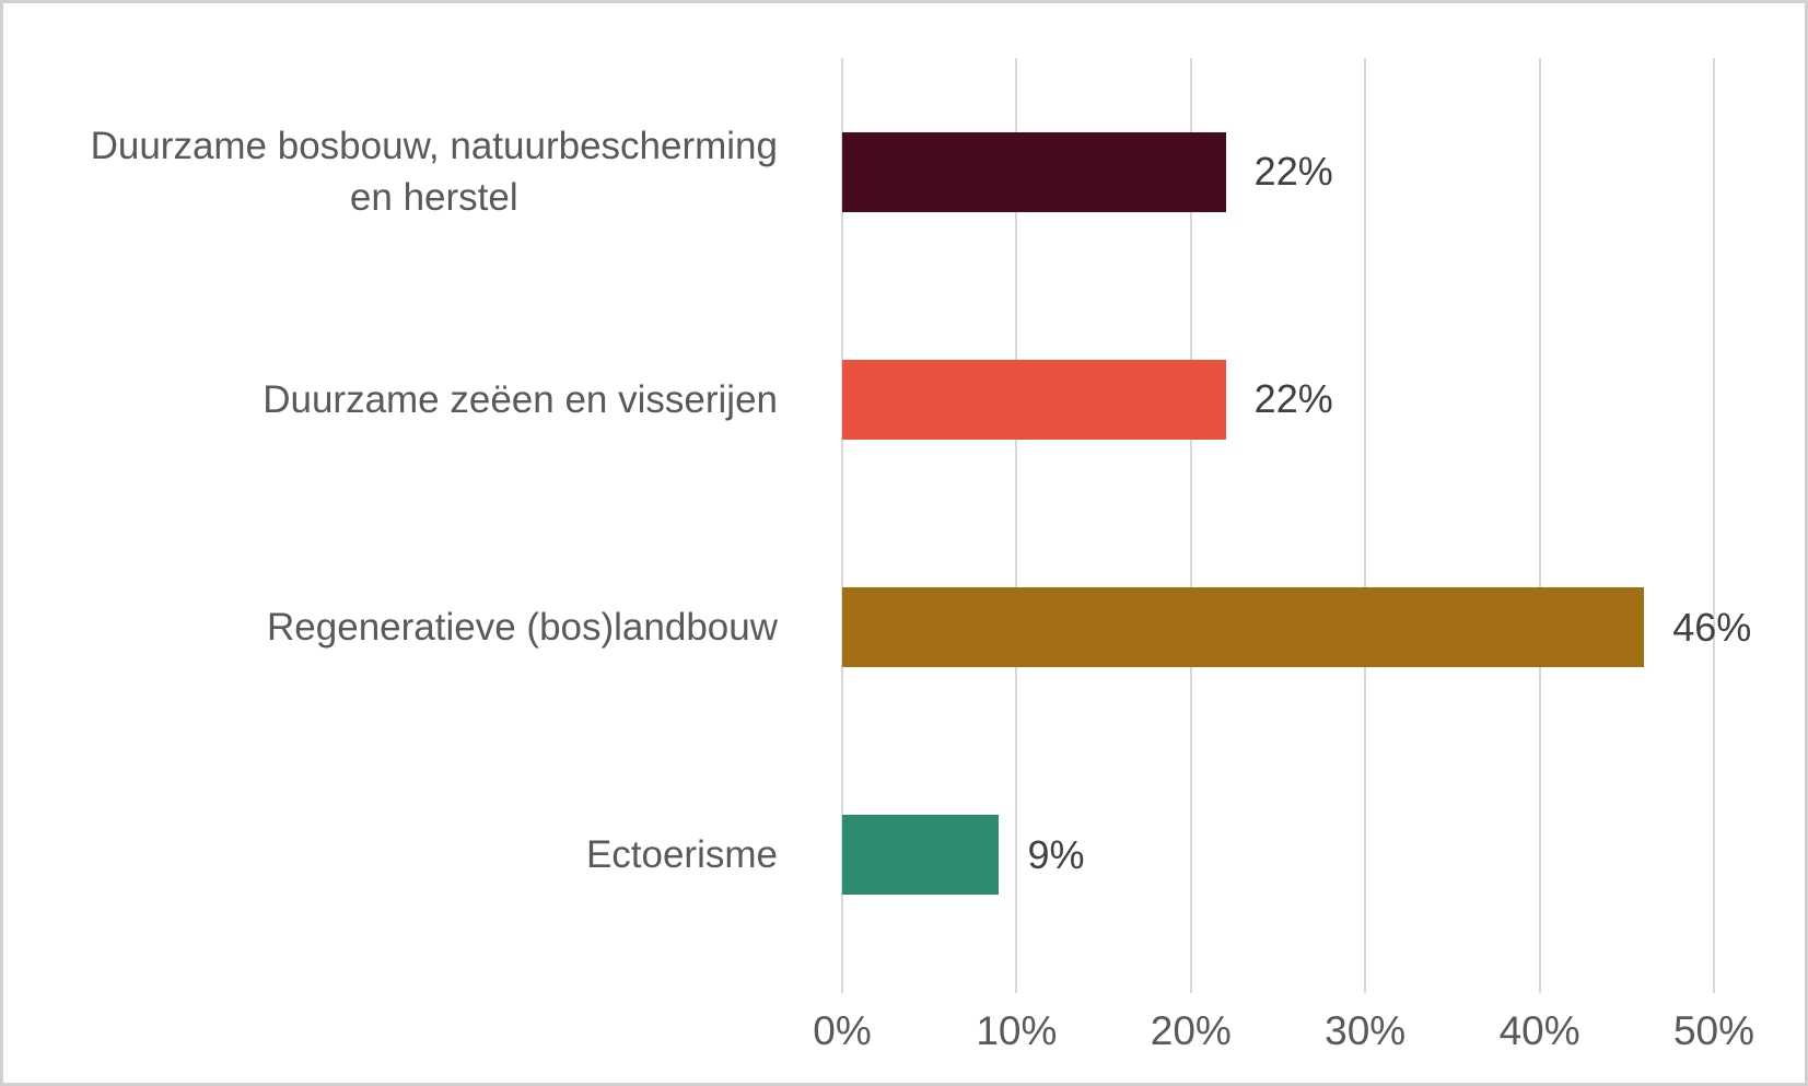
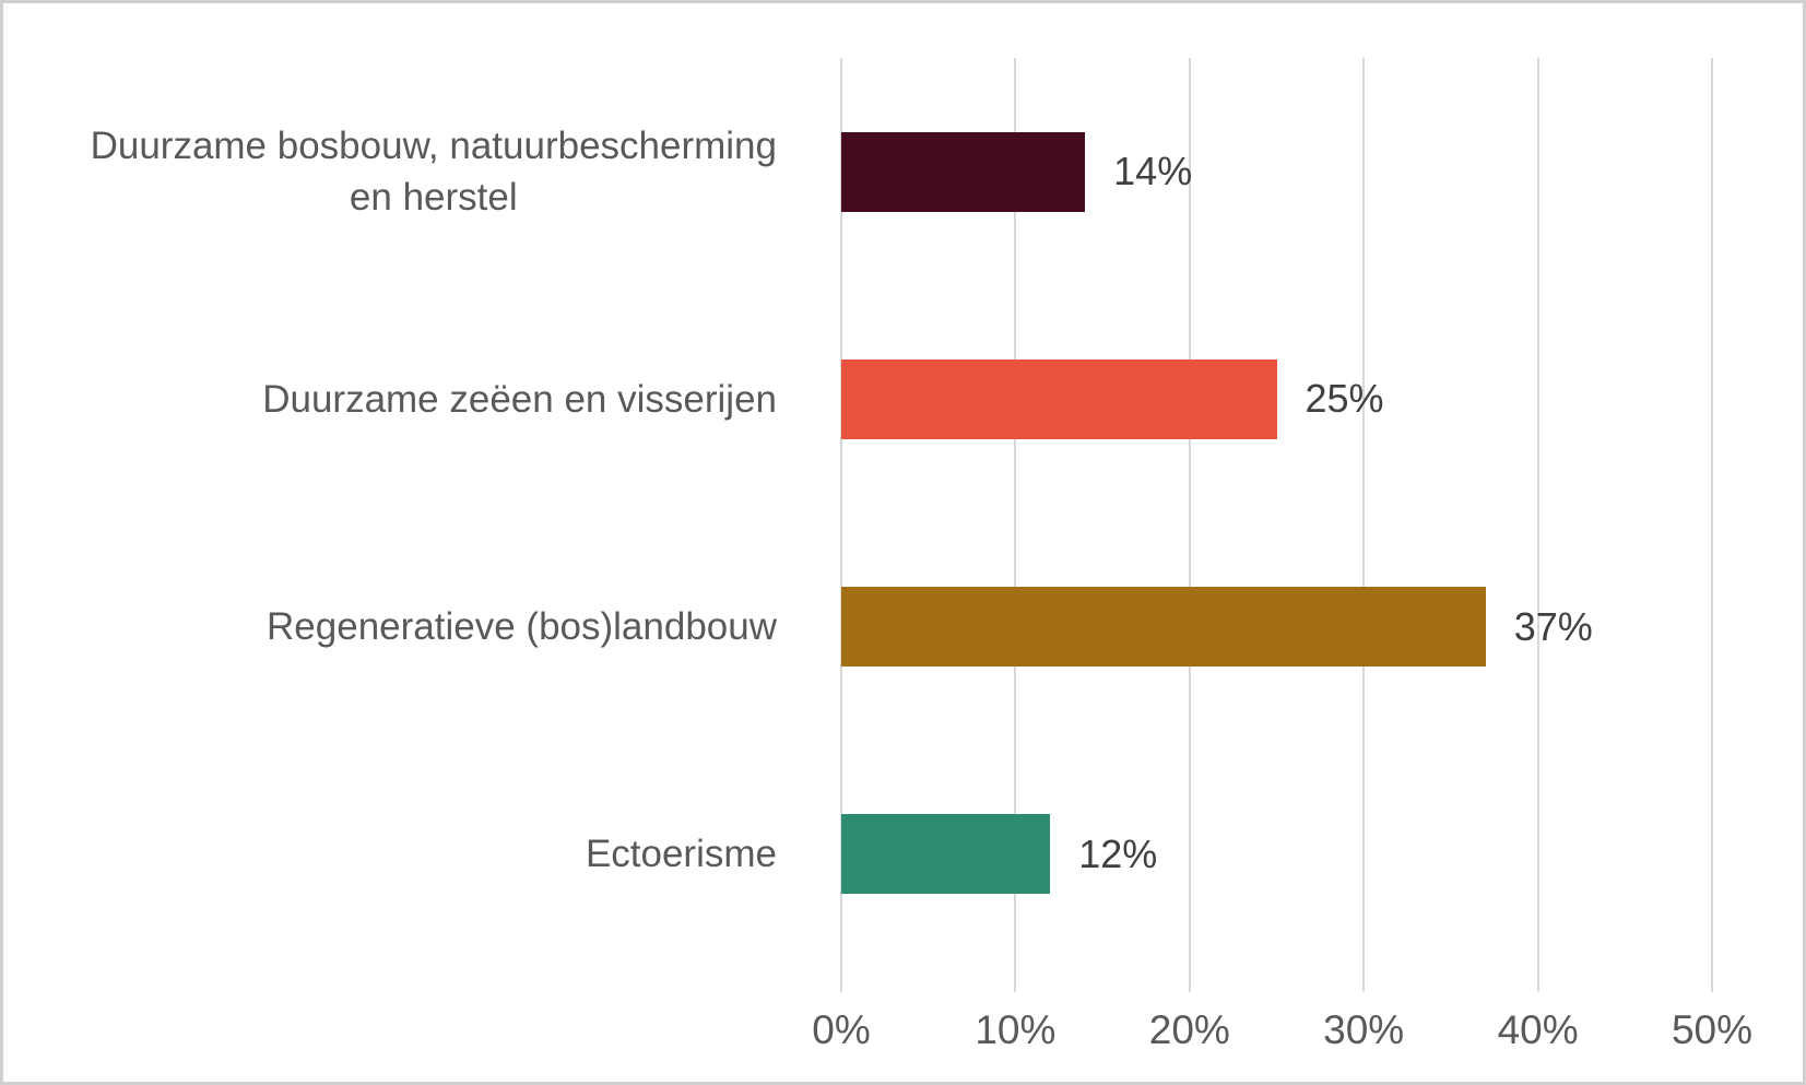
Duurzame bosbouw, natuurbescherming en herstel: 22% -> 14%
Duurzame zeëen en visserijen: 22% -> 25%
Regeneratieve (bos)landbouw: 46% -> 37%
Ectoerisme: 9% -> 12%
